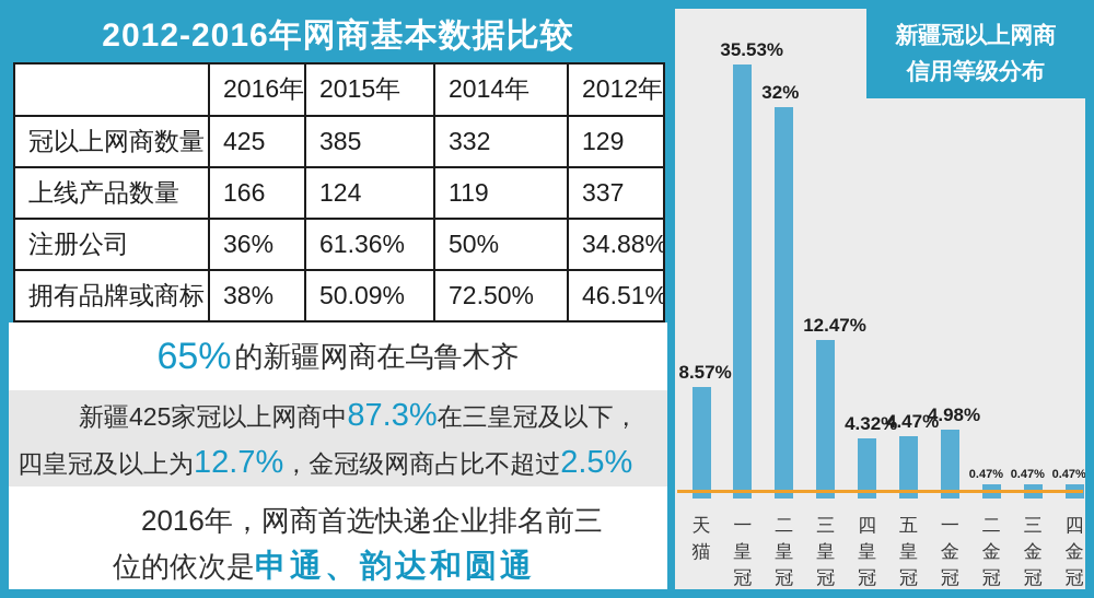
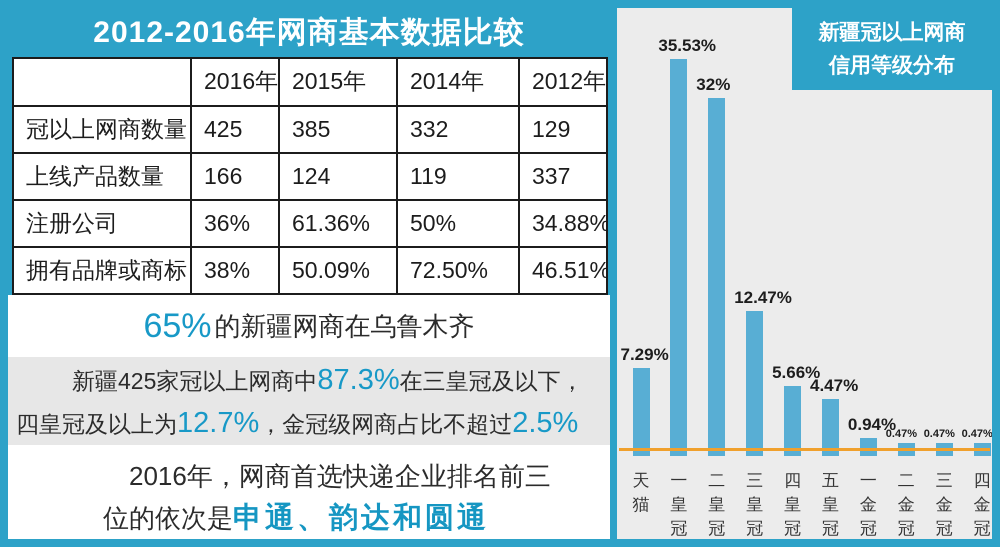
新疆冠以上网商信用等级分布/天猫: 8.57% -> 7.29%
新疆冠以上网商信用等级分布/四皇冠: 4.32% -> 5.66%
新疆冠以上网商信用等级分布/一金冠: 4.98% -> 0.94%
